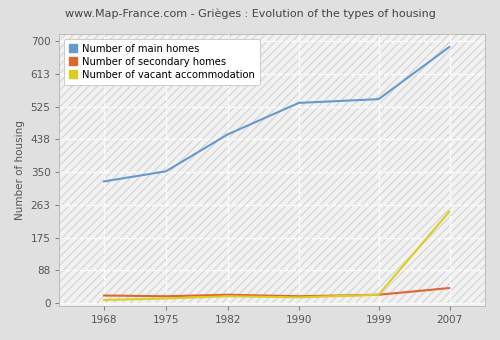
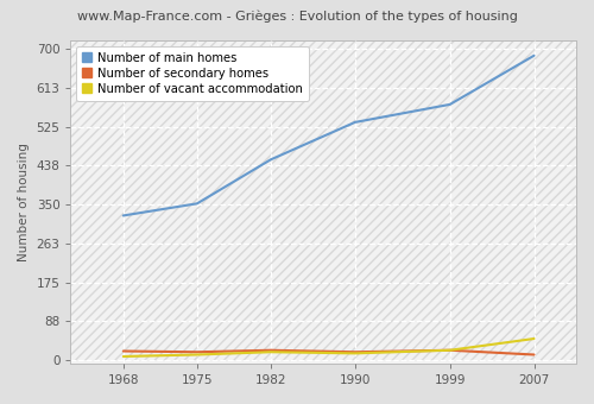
Number of main homes/1999: 545 -> 575
Number of secondary homes/2007: 40 -> 12
Number of vacant accommodation/2007: 245 -> 48
